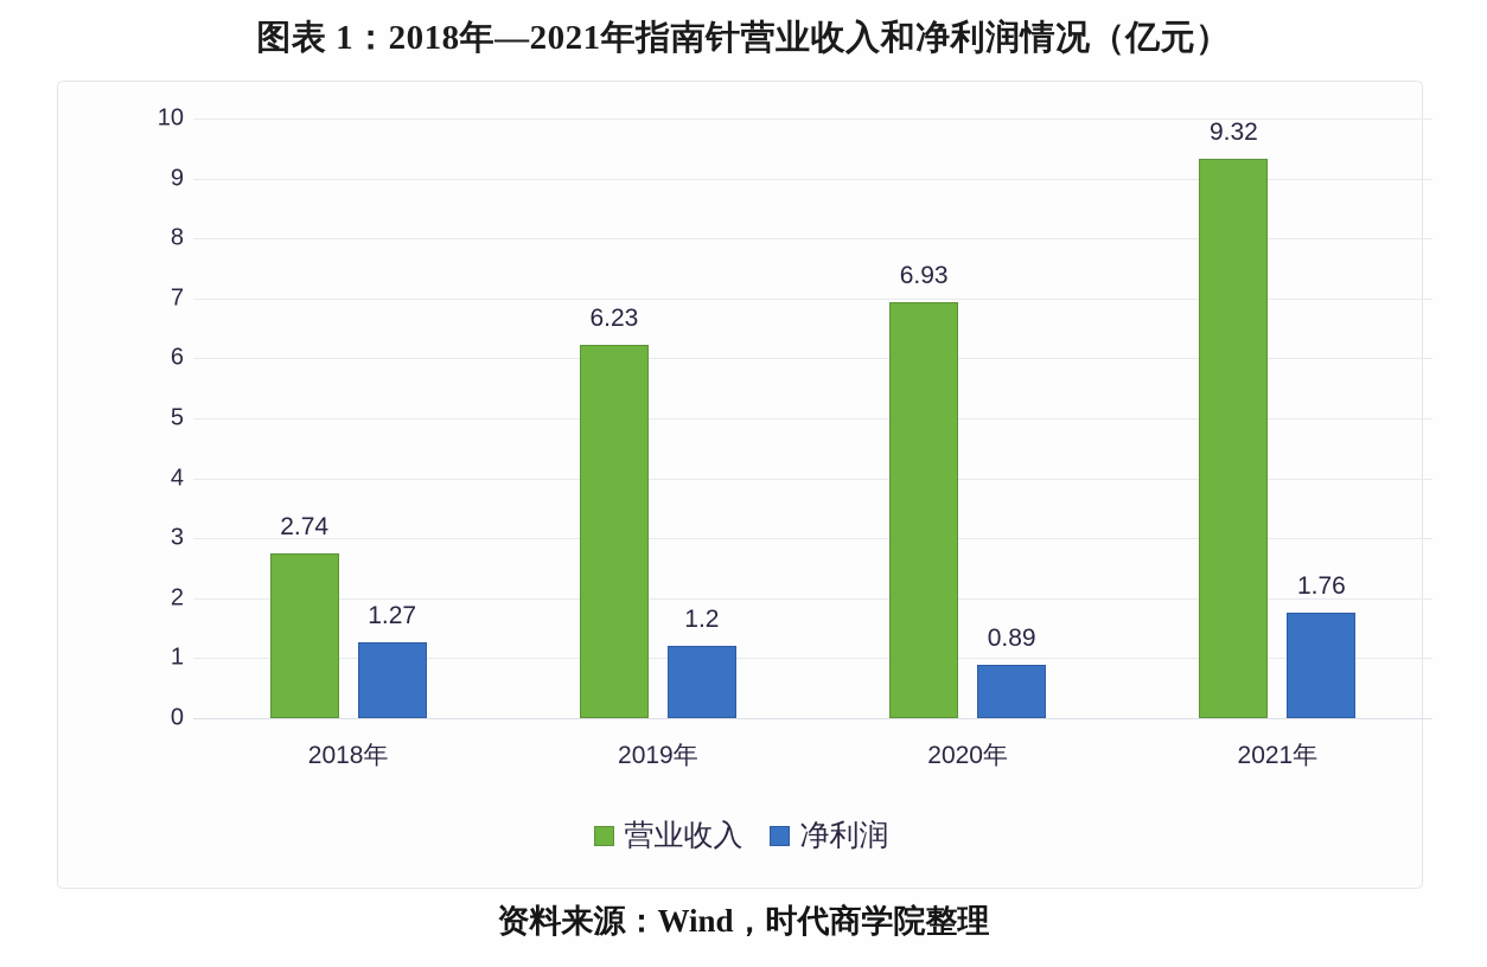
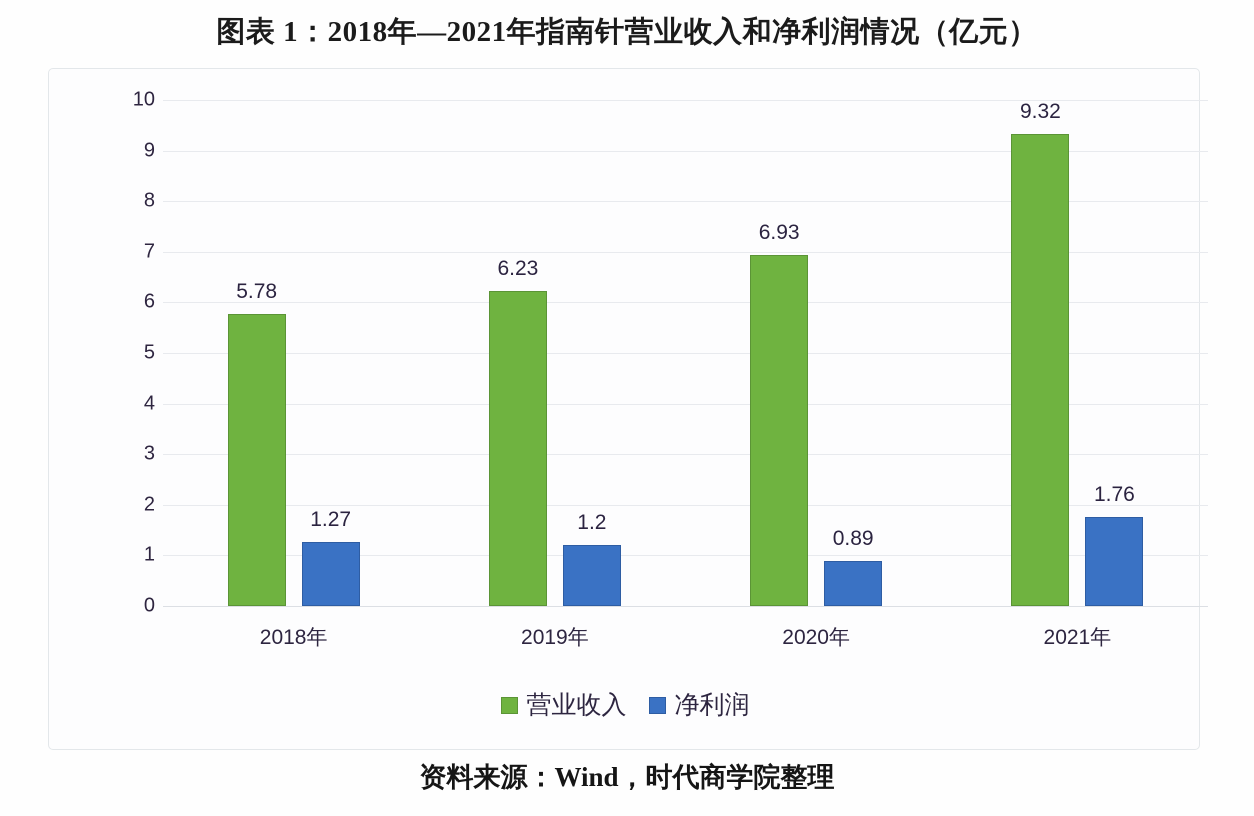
营业收入/2018年: 2.74 -> 5.78
